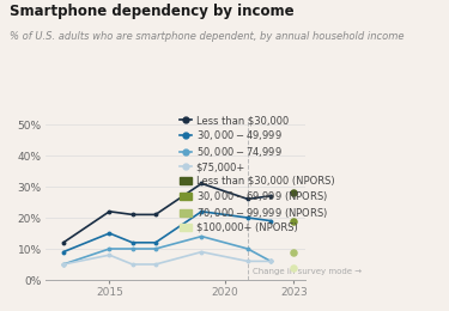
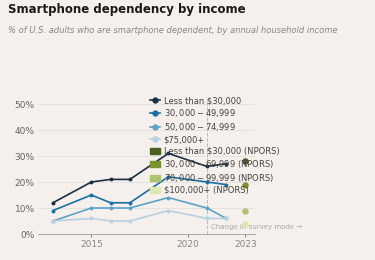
Less than $30,000/2015: 22% -> 20%
$75,000+/2015: 8% -> 6%
